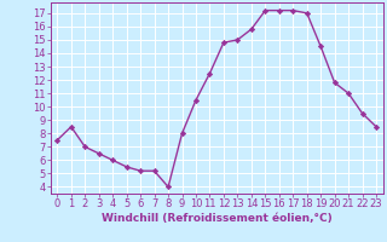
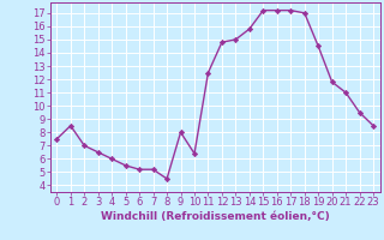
8: 4.0 -> 4.5
10: 10.5 -> 6.4
